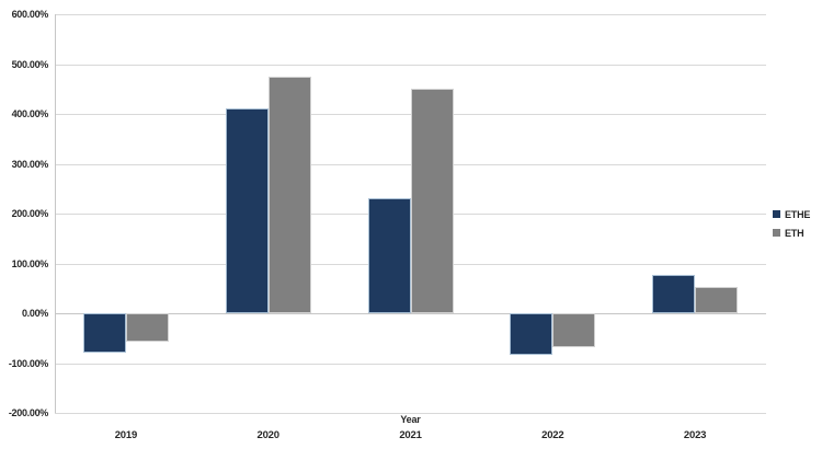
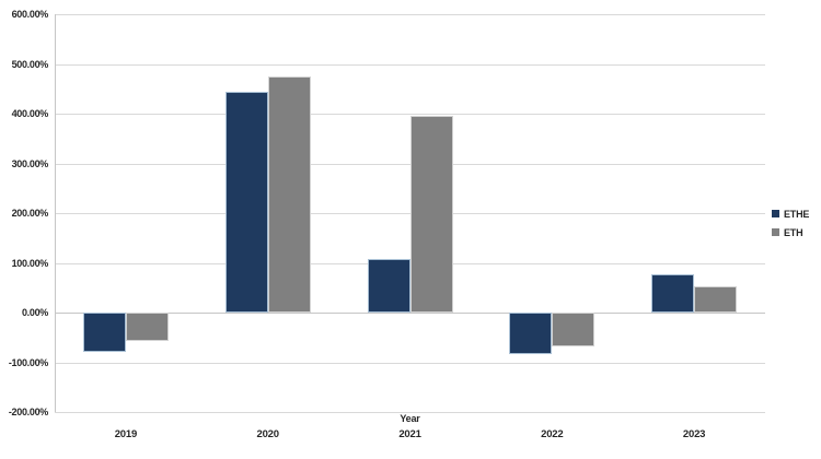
ETHE/2020: 410% -> 440%
ETHE/2021: 230% -> 110%
ETH/2021: 450% -> 400%
